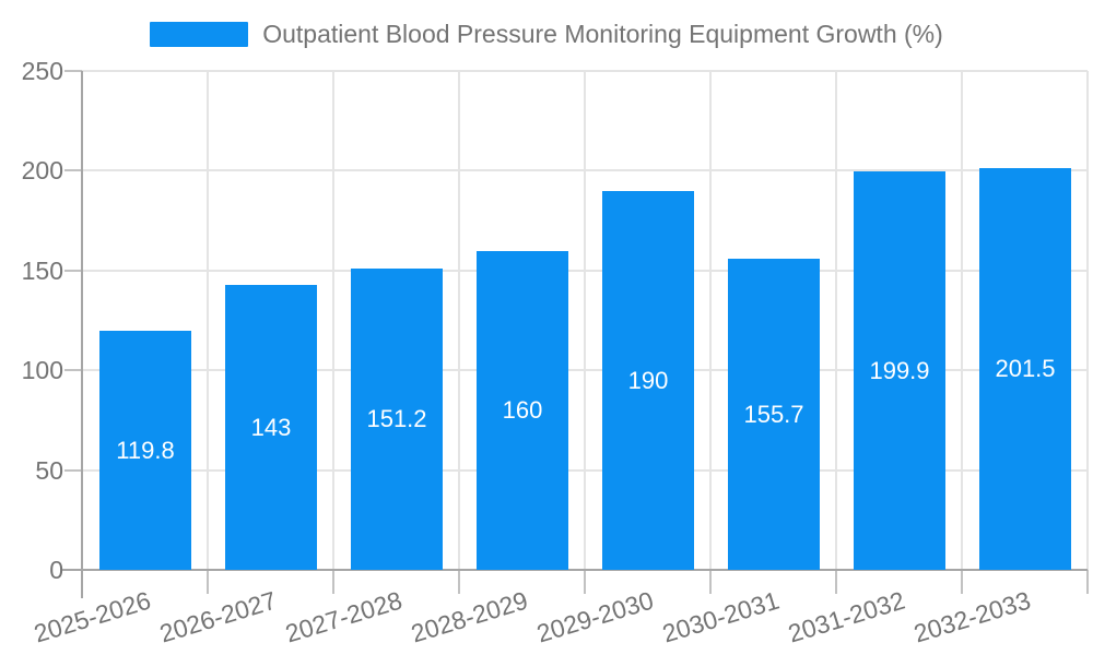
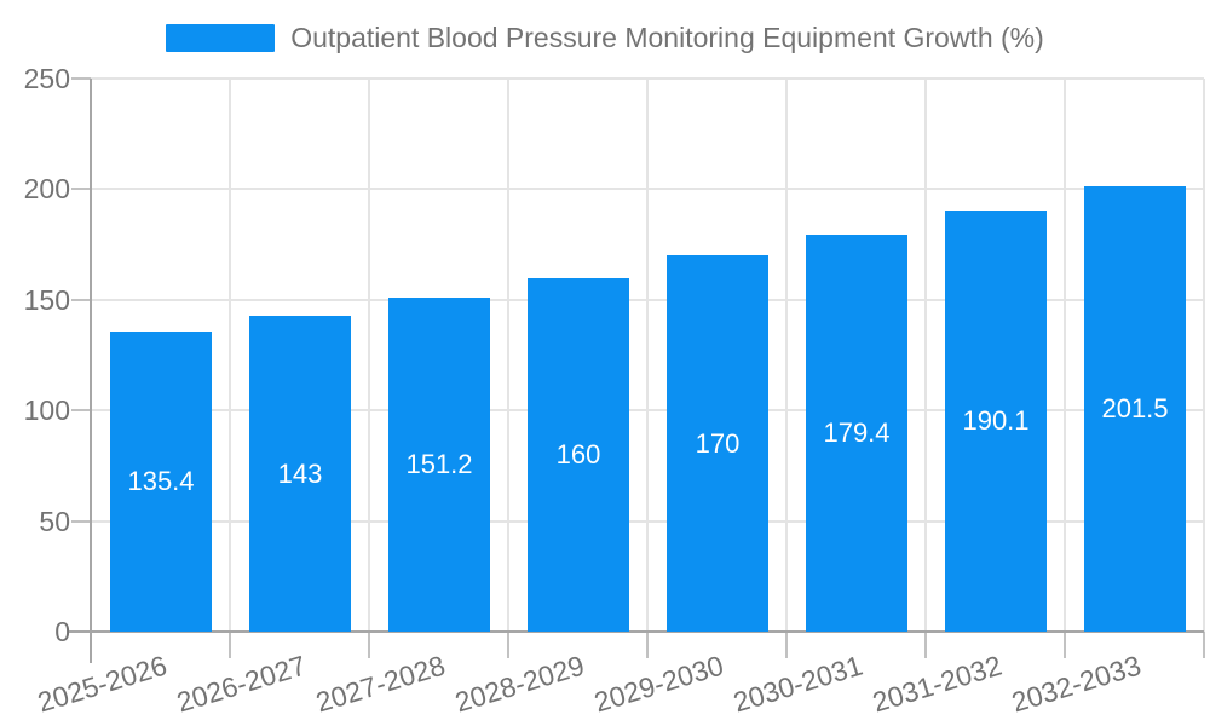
2025-2026: 119.8 -> 135.4
2029-2030: 190 -> 170
2030-2031: 155.7 -> 179.4
2031-2032: 199.9 -> 190.1
